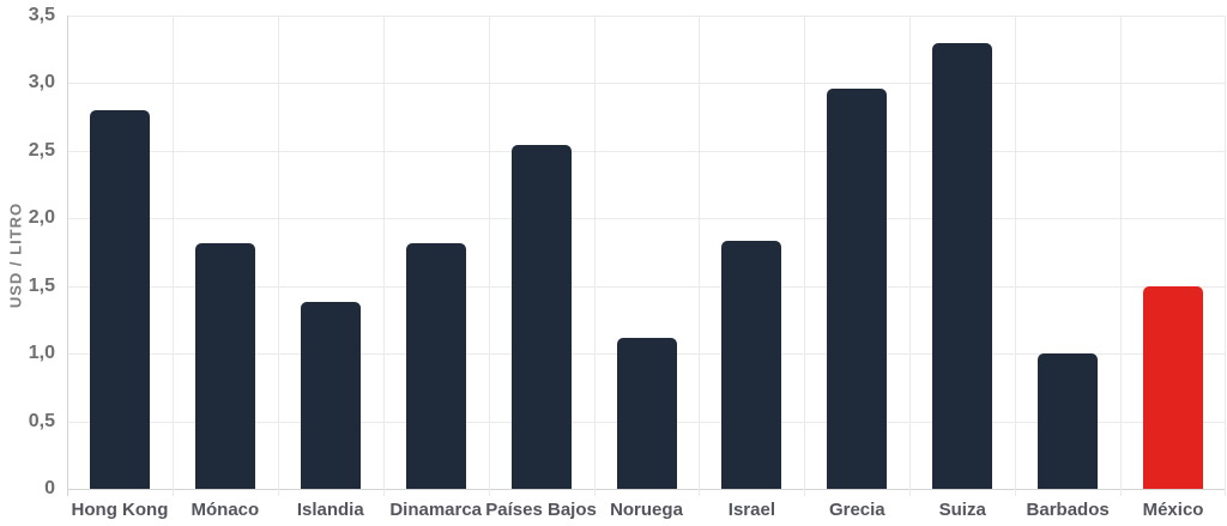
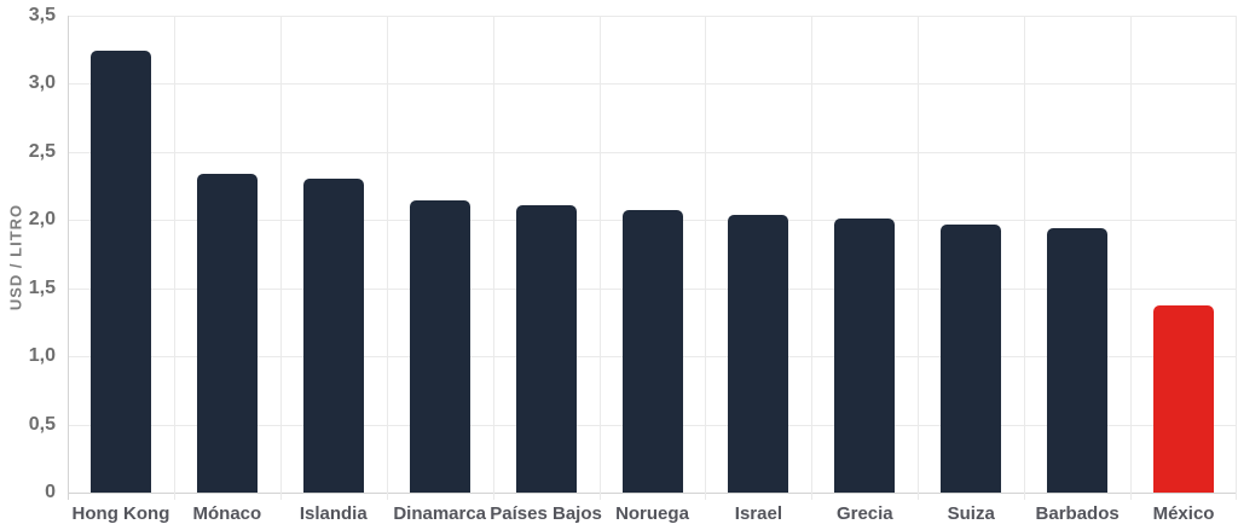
Hong Kong: 2,80 -> 3,24
Mónaco: 1,82 -> 2,34
Islandia: 1,38 -> 2,30
Dinamarca: 1,82 -> 2,14
Países Bajos: 2,54 -> 2,11
Noruega: 1,12 -> 2,07
Israel: 1,83 -> 2,04
Grecia: 2,96 -> 2,01
Suiza: 3,30 -> 1,97
Barbados: 1,00 -> 1,94
México: 1,50 -> 1,37
